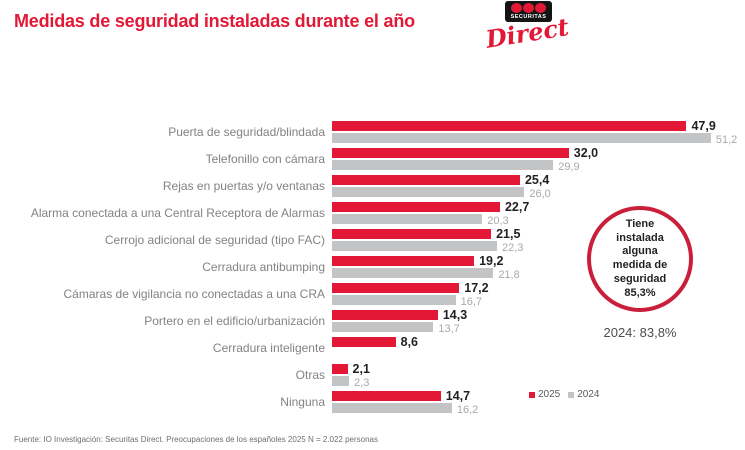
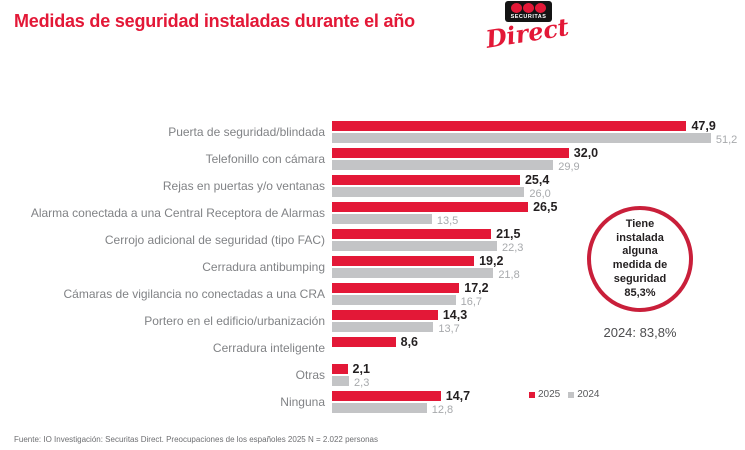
2025/Alarma conectada a una Central Receptora de Alarmas: 22,7 -> 26,5
2024/Alarma conectada a una Central Receptora de Alarmas: 20,3 -> 13,5
2024/Ninguna: 16,2 -> 12,8
